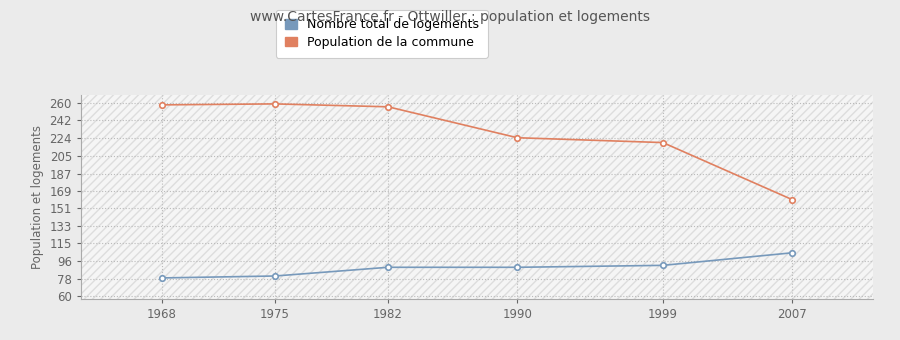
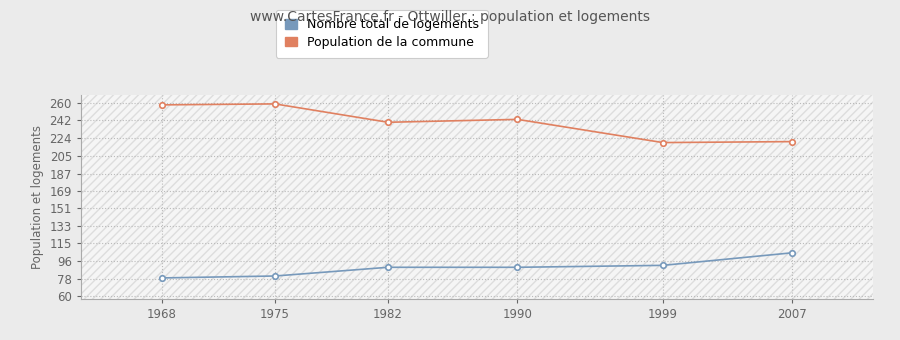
Population de la commune/1982: 256 -> 240
Population de la commune/1990: 224 -> 243
Population de la commune/2007: 160 -> 220
